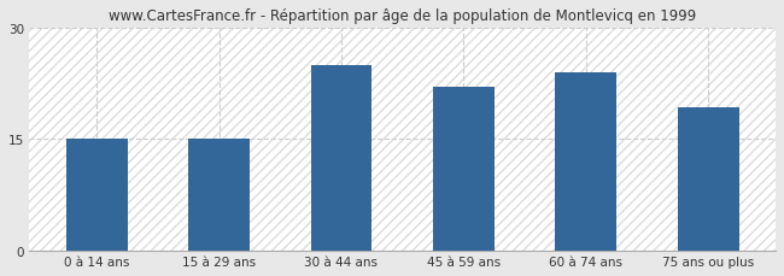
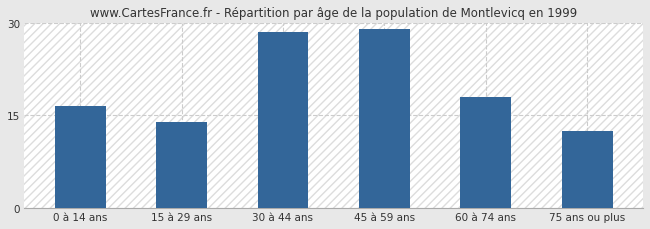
0 à 14 ans: 15.0 -> 16.5
15 à 29 ans: 15.0 -> 14.0
30 à 44 ans: 25.0 -> 28.5
45 à 59 ans: 22.0 -> 29.0
60 à 74 ans: 24.0 -> 18.0
75 ans ou plus: 19.2 -> 12.5
